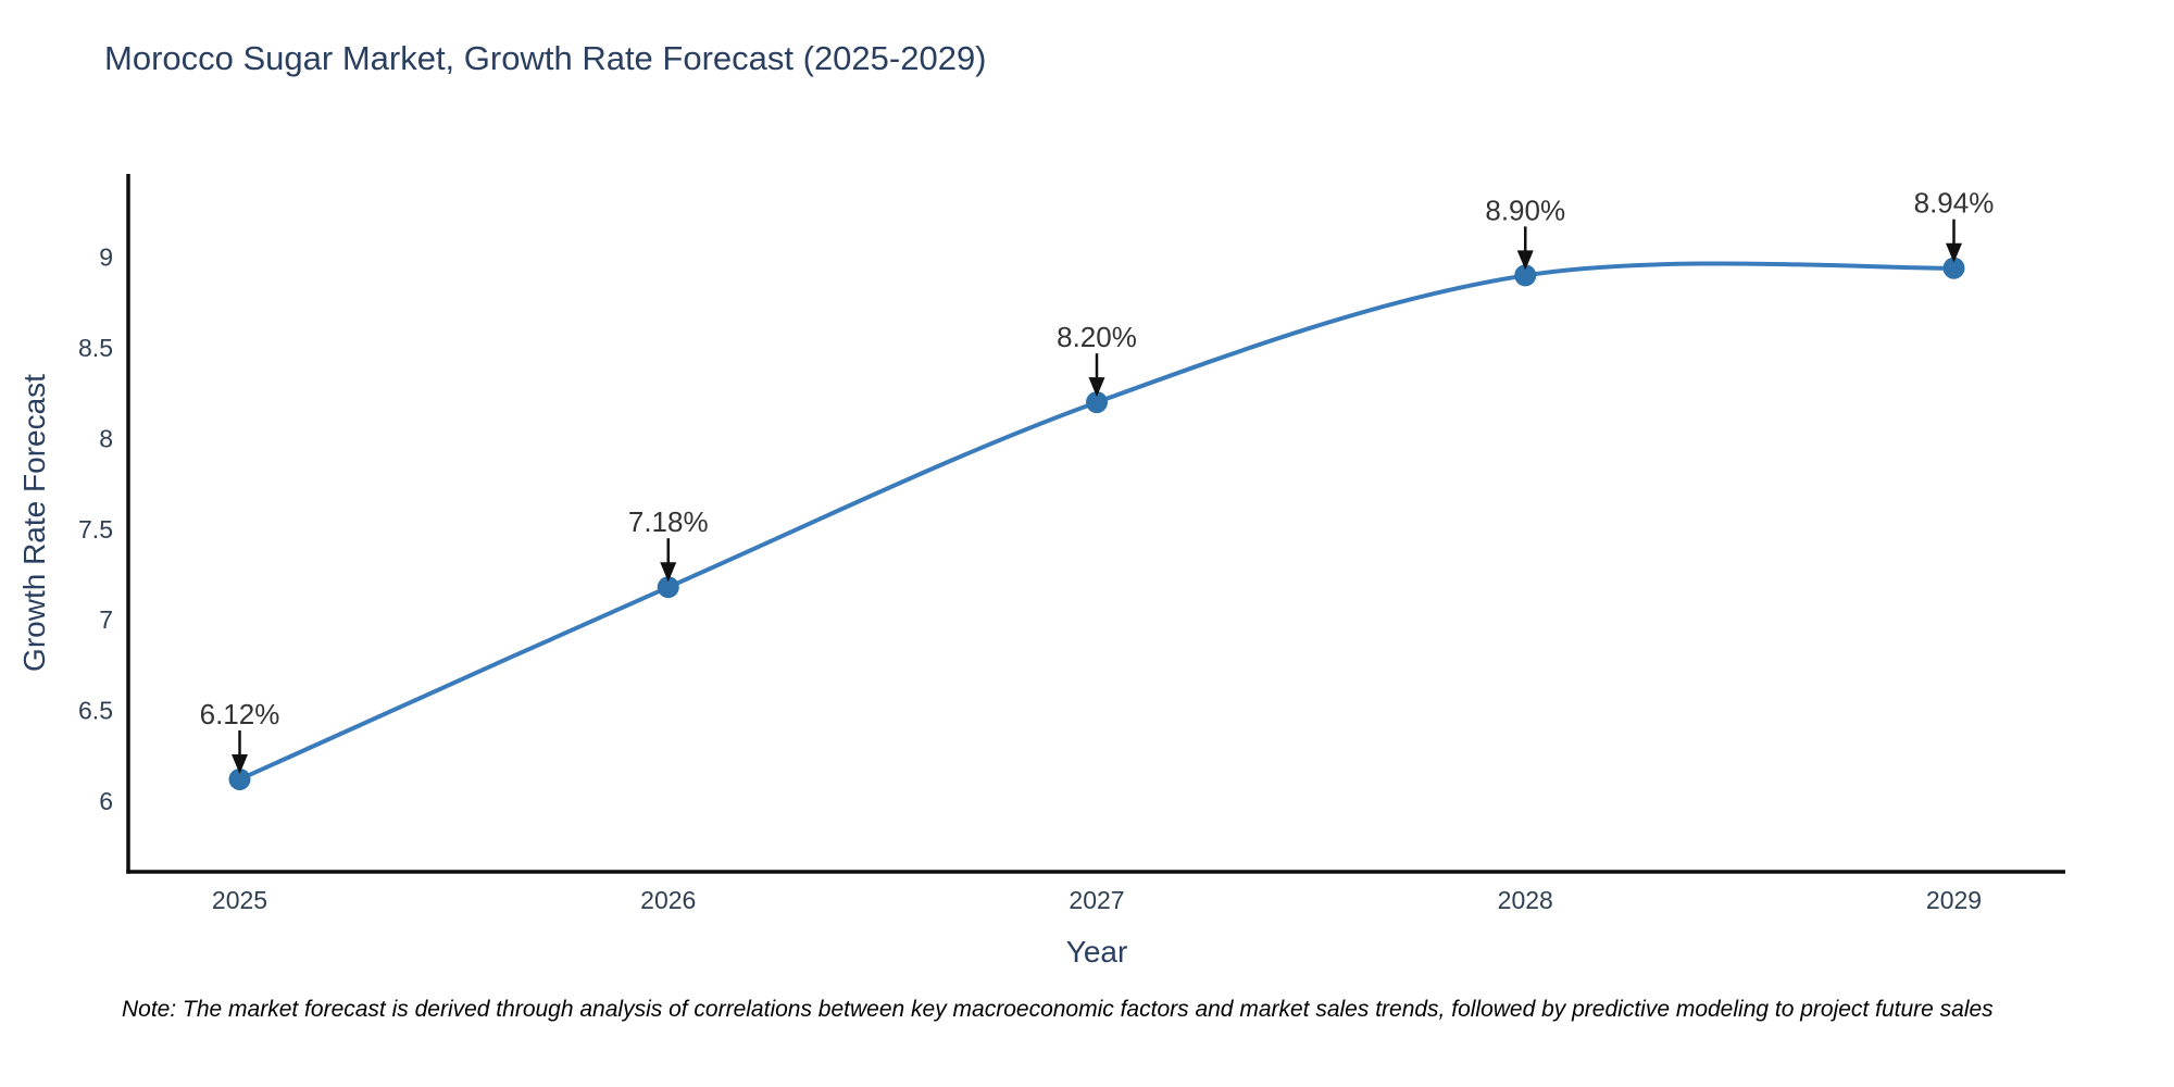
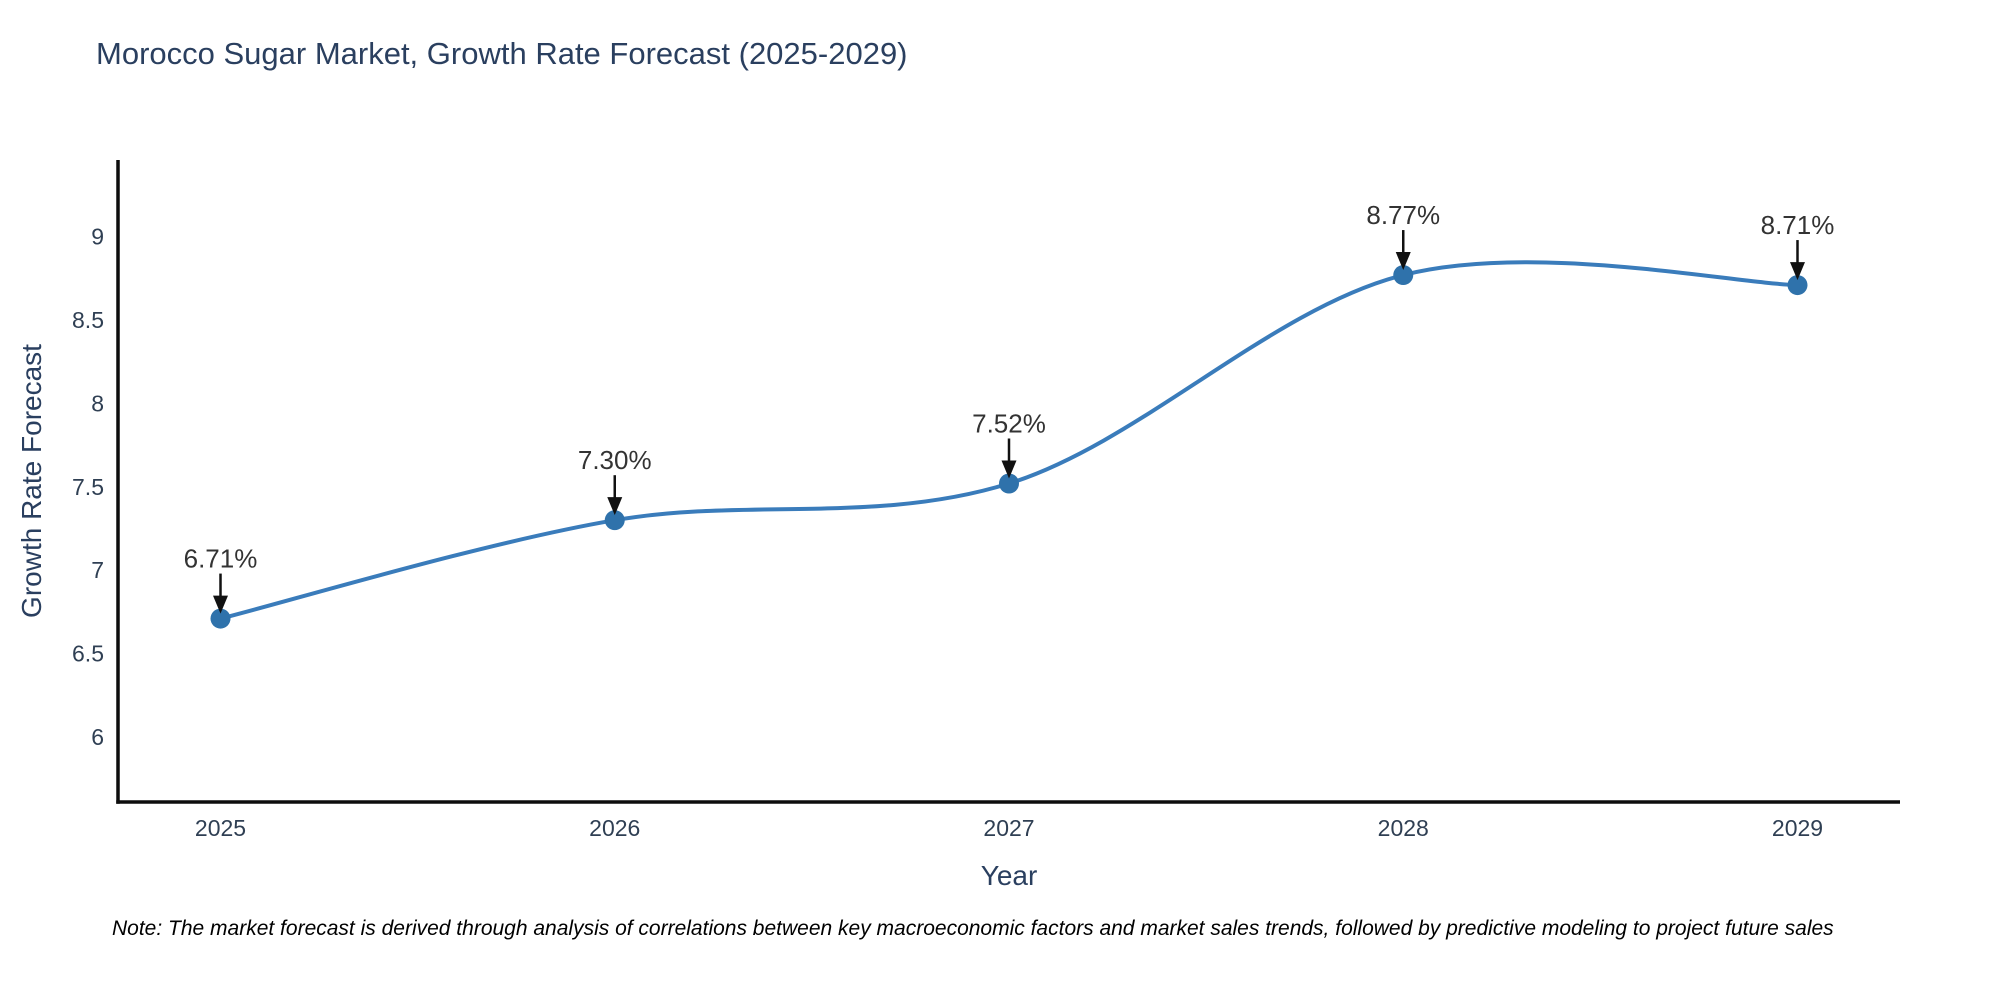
2025: 6.12% -> 6.71%
2026: 7.18% -> 7.30%
2027: 8.20% -> 7.52%
2028: 8.90% -> 8.77%
2029: 8.94% -> 8.71%
